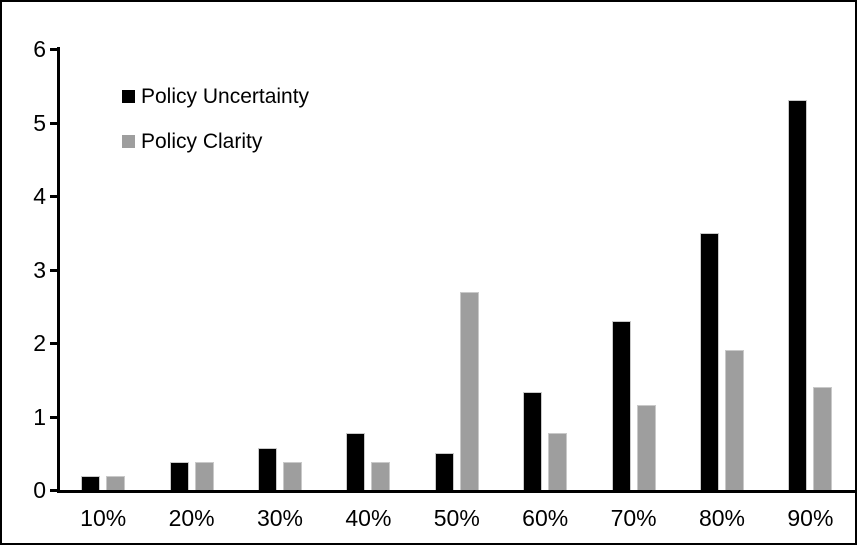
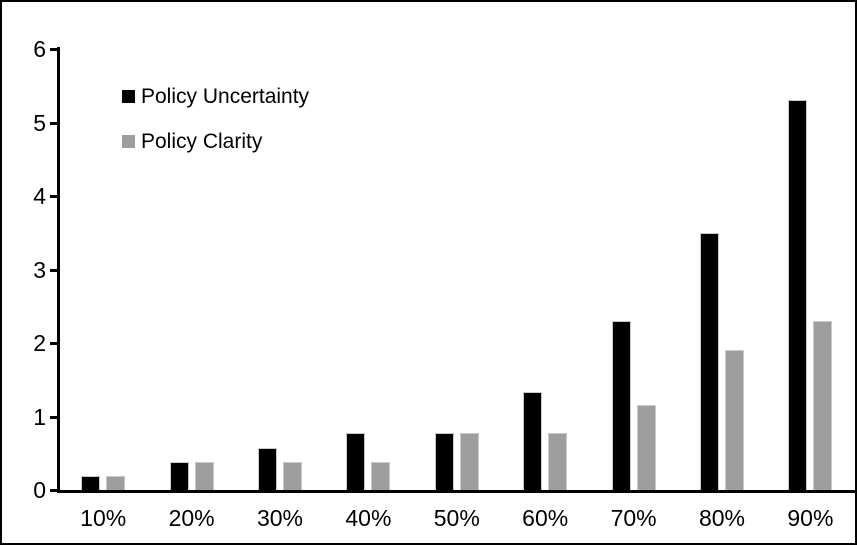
Policy Uncertainty/50%: 0.5 -> 0.8
Policy Clarity/50%: 2.7 -> 0.8
Policy Clarity/90%: 1.4 -> 2.3
